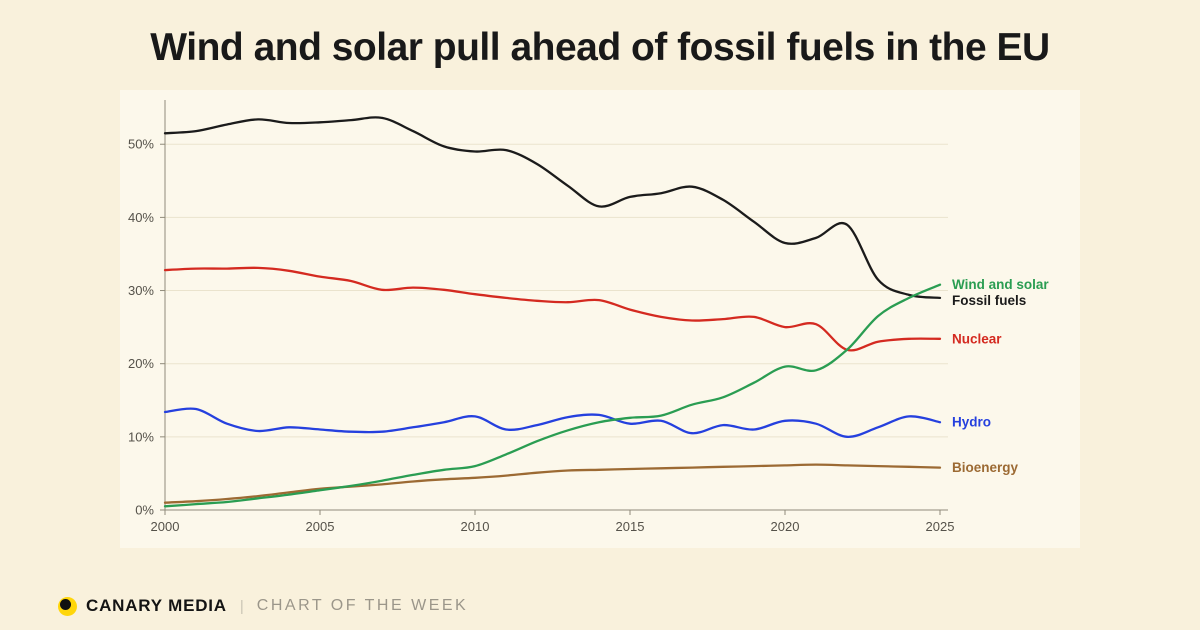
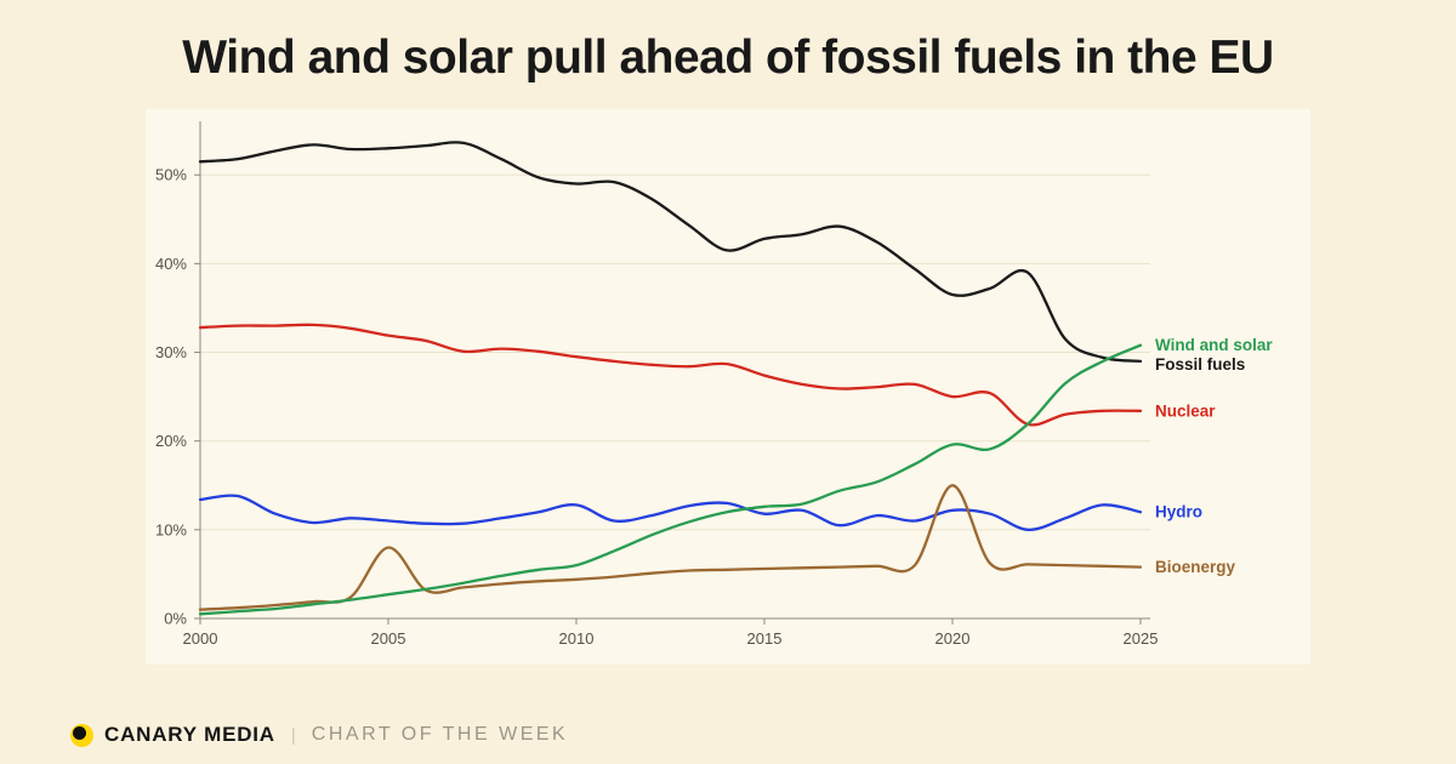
Bioenergy/2005: 3% -> 8%
Bioenergy/2020: 6% -> 15%
